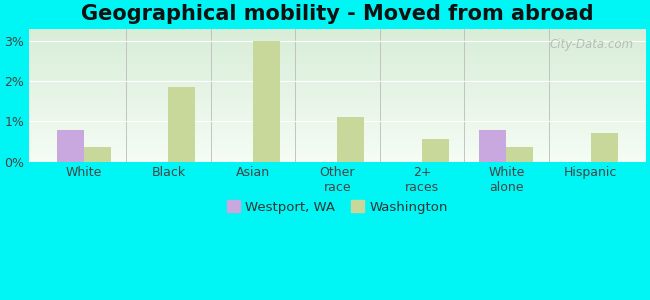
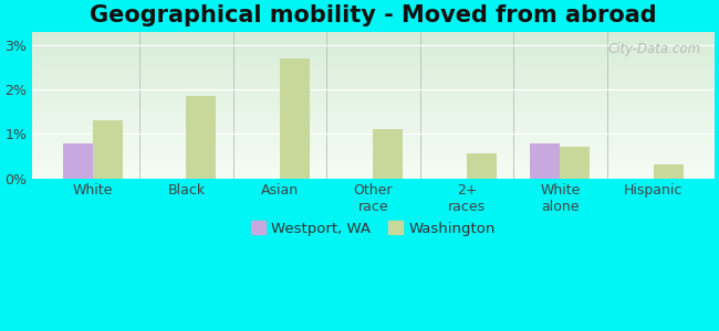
Washington/White: 0.35% -> 1.30%
Washington/Asian: 3.00% -> 2.70%
Washington/White alone: 0.35% -> 0.70%
Washington/Hispanic: 0.72% -> 0.30%
